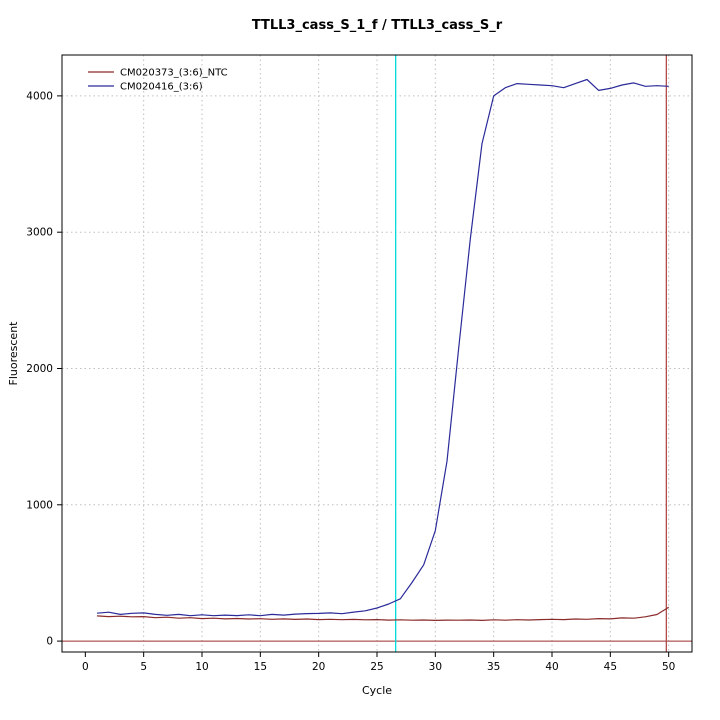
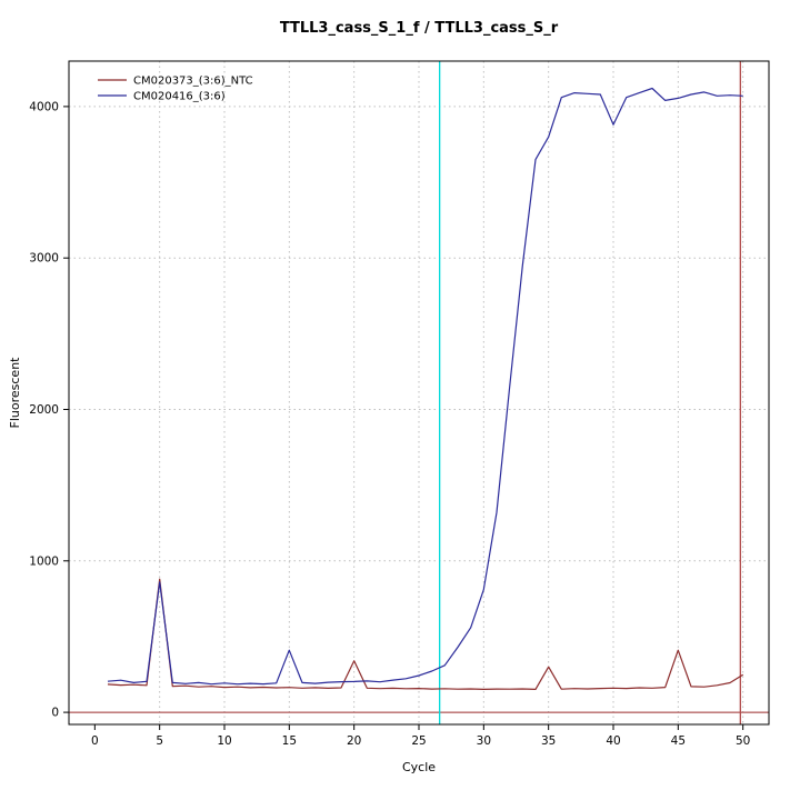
CM020373_(3:6)_NTC/5: 180 -> 880
CM020416_(3:6)/5: 210 -> 860
CM020416_(3:6)/15: 190 -> 410
CM020373_(3:6)_NTC/20: 160 -> 340
CM020373_(3:6)_NTC/35: 160 -> 300
CM020416_(3:6)/35: 4000 -> 3800
CM020416_(3:6)/40: 4080 -> 3880
CM020373_(3:6)_NTC/45: 160 -> 410
